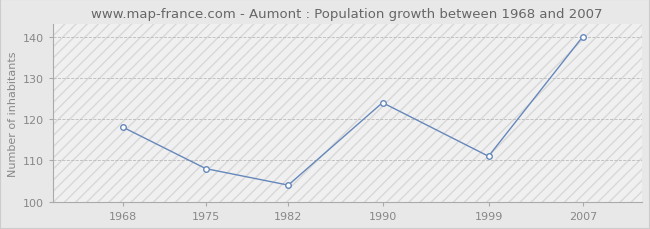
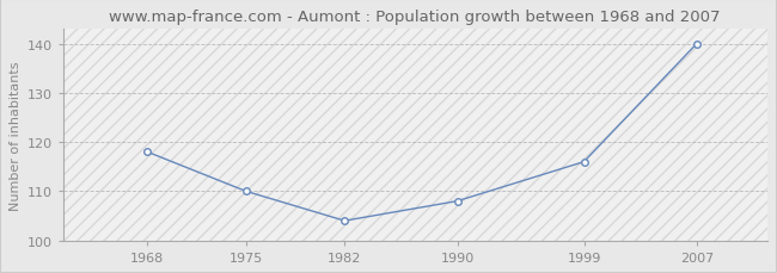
1975: 108 -> 110
1990: 124 -> 108
1999: 111 -> 116
